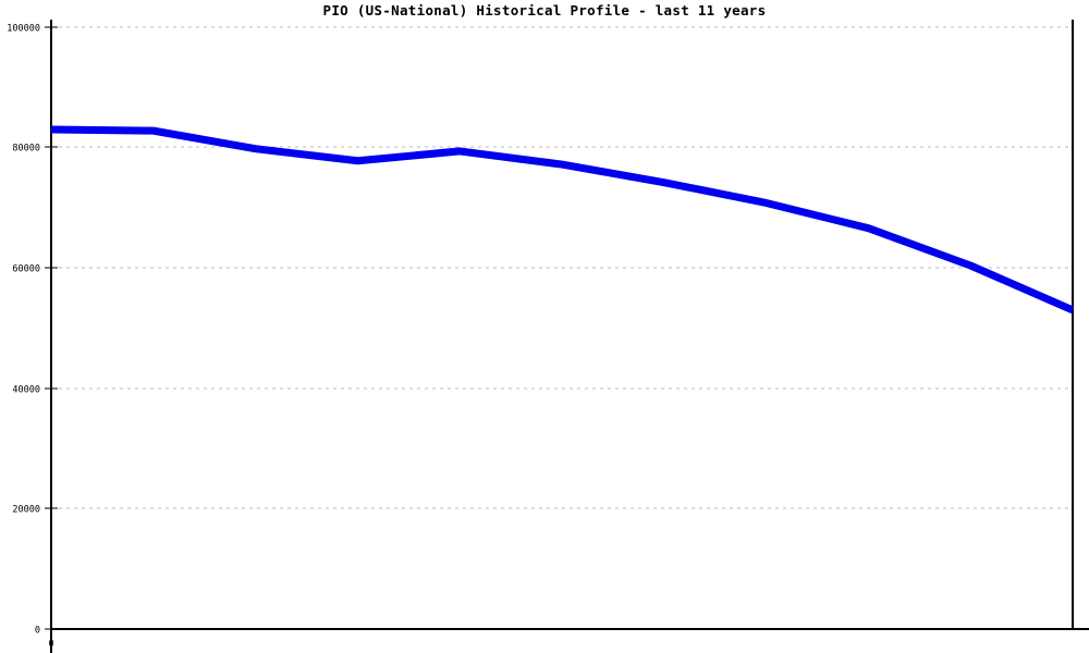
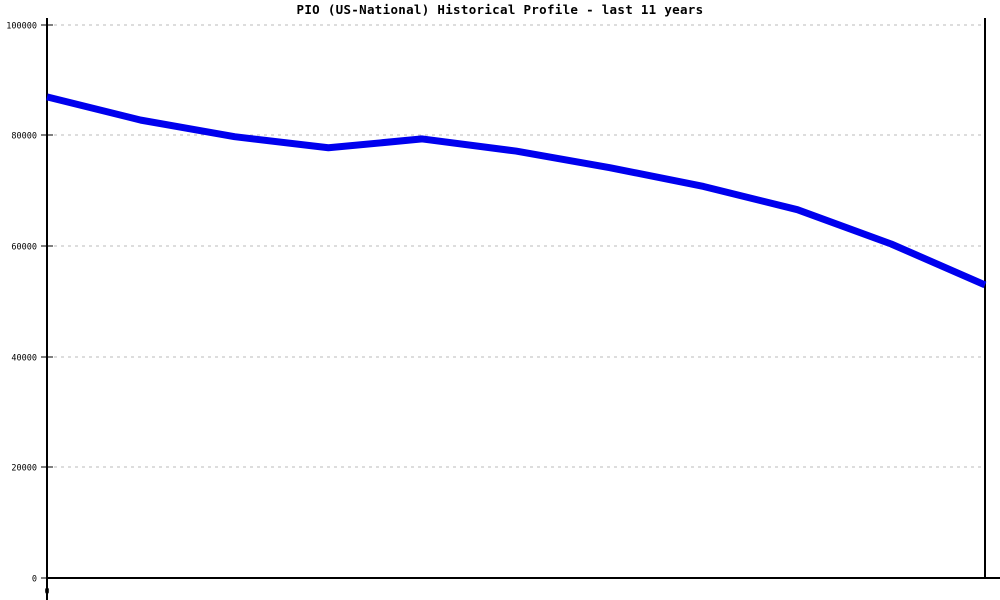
0: 83000 -> 87000
